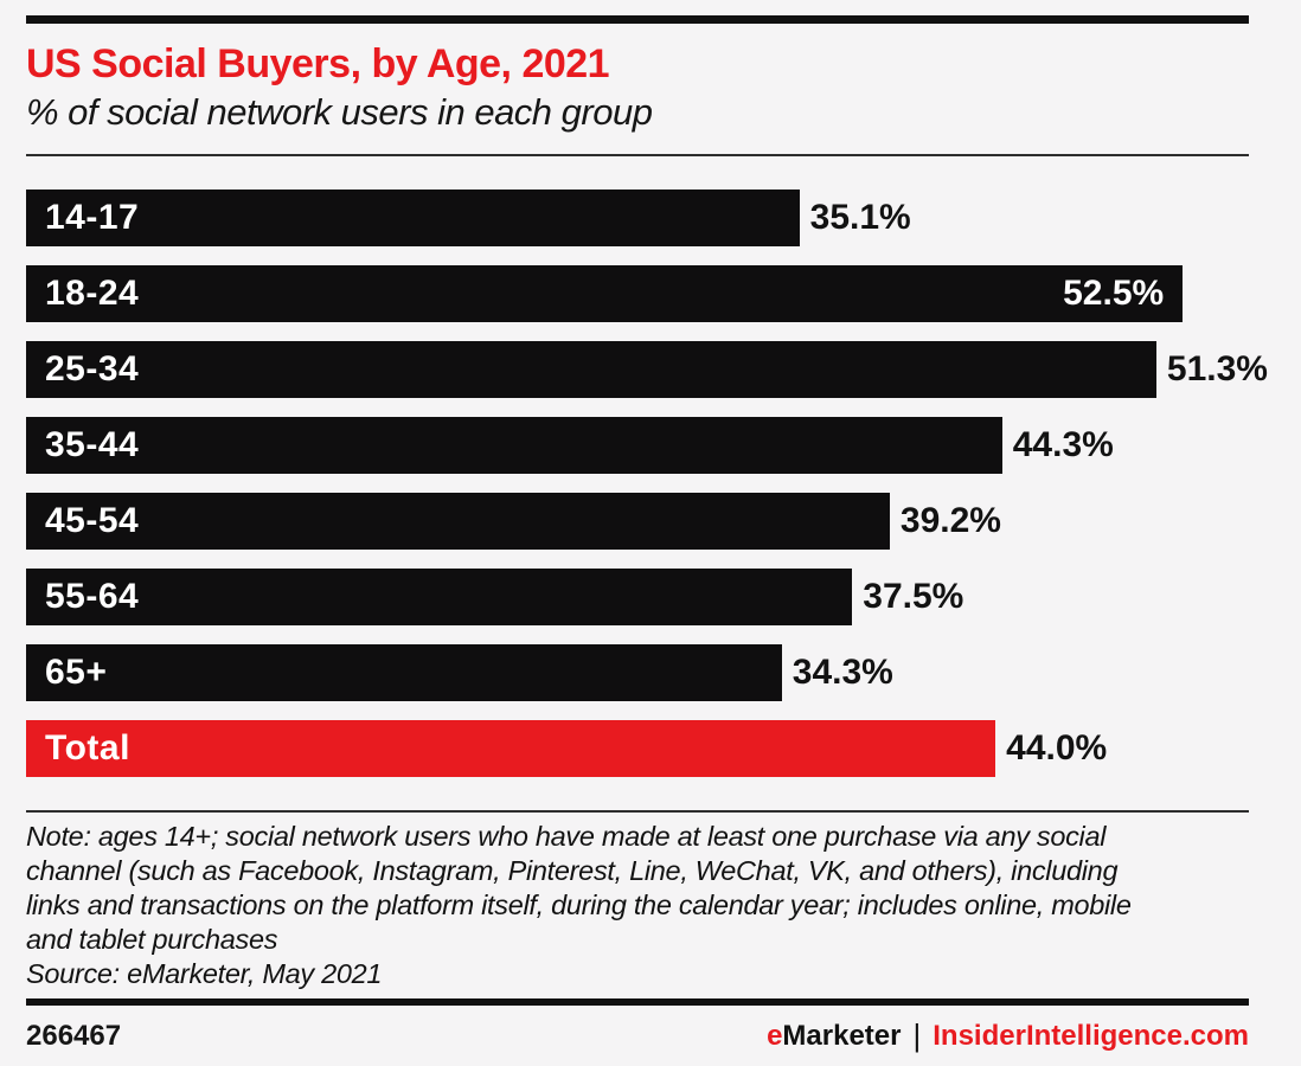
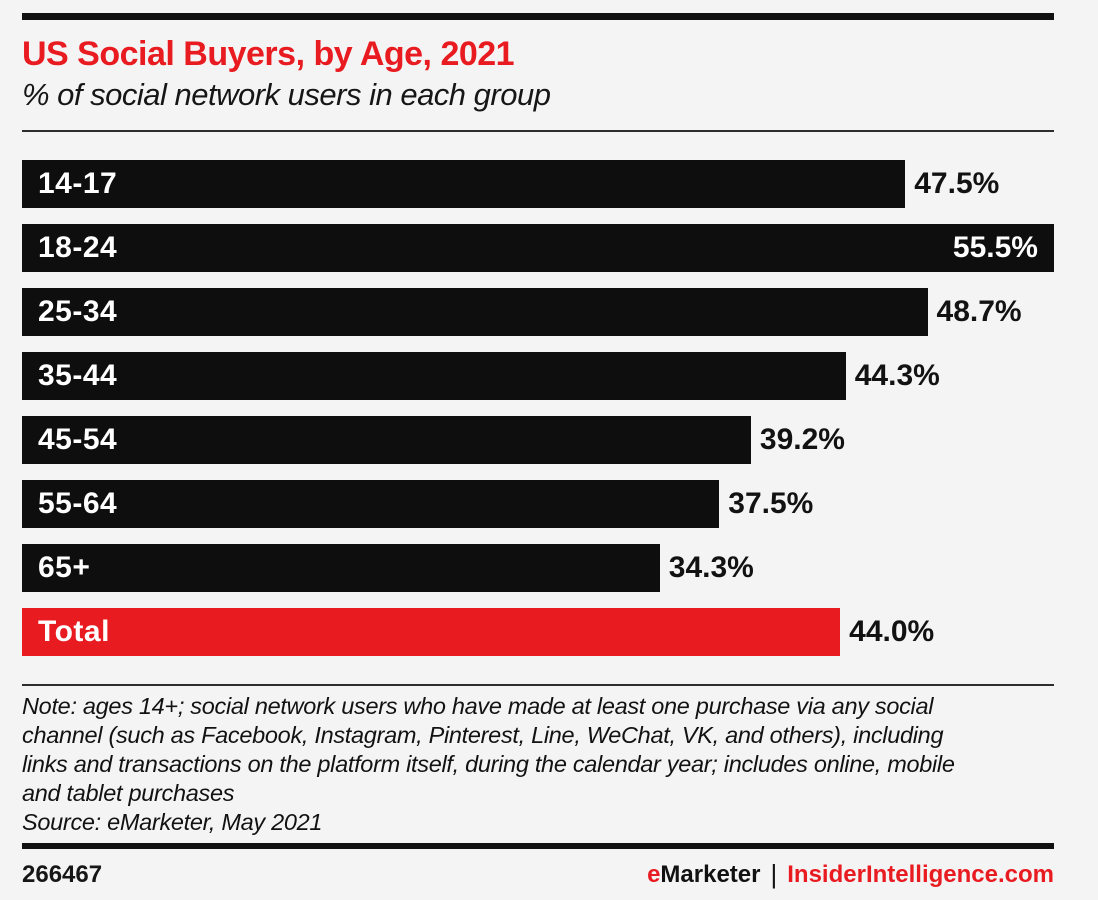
14-17: 35.1% -> 47.5%
18-24: 52.5% -> 55.5%
25-34: 51.3% -> 48.7%
